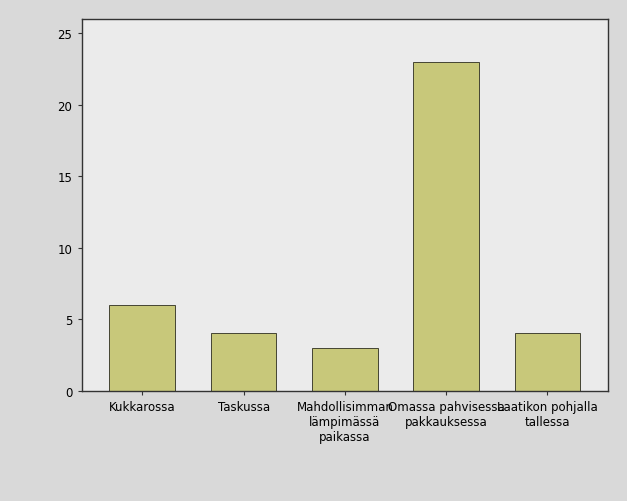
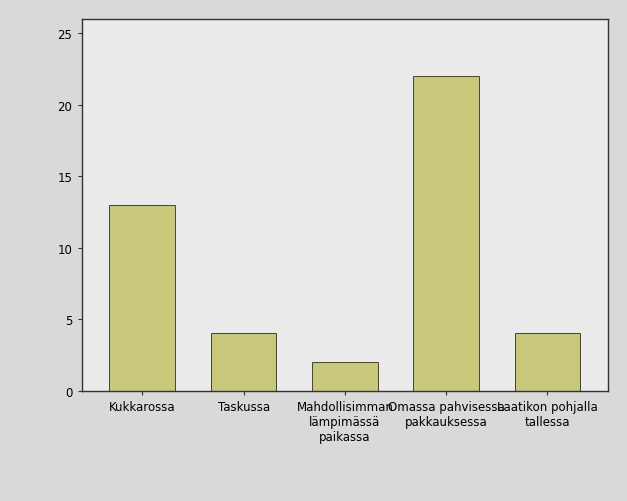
Kukkarossa: 6 -> 13
Mahdollisimman lämpimässä paikassa: 3 -> 2
Omassa pahvisessa pakkauksessa: 23 -> 22
